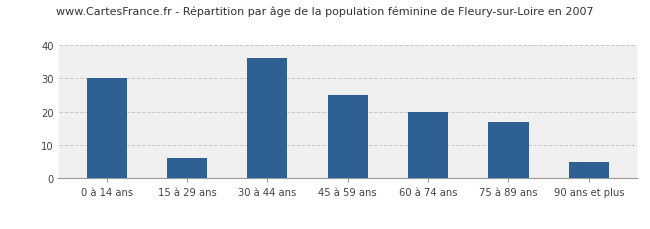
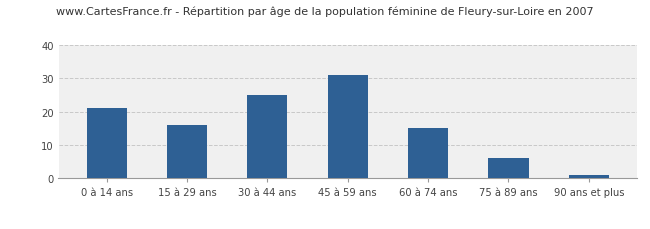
0 à 14 ans: 30 -> 21
15 à 29 ans: 6 -> 16
30 à 44 ans: 36 -> 25
45 à 59 ans: 25 -> 31
60 à 74 ans: 20 -> 15
75 à 89 ans: 17 -> 6
90 ans et plus: 5 -> 1
